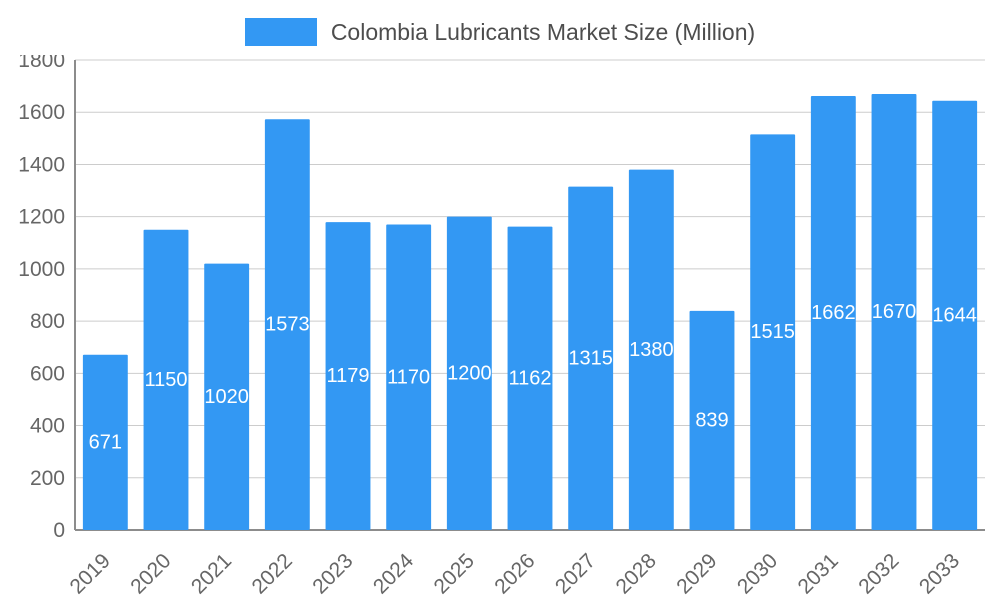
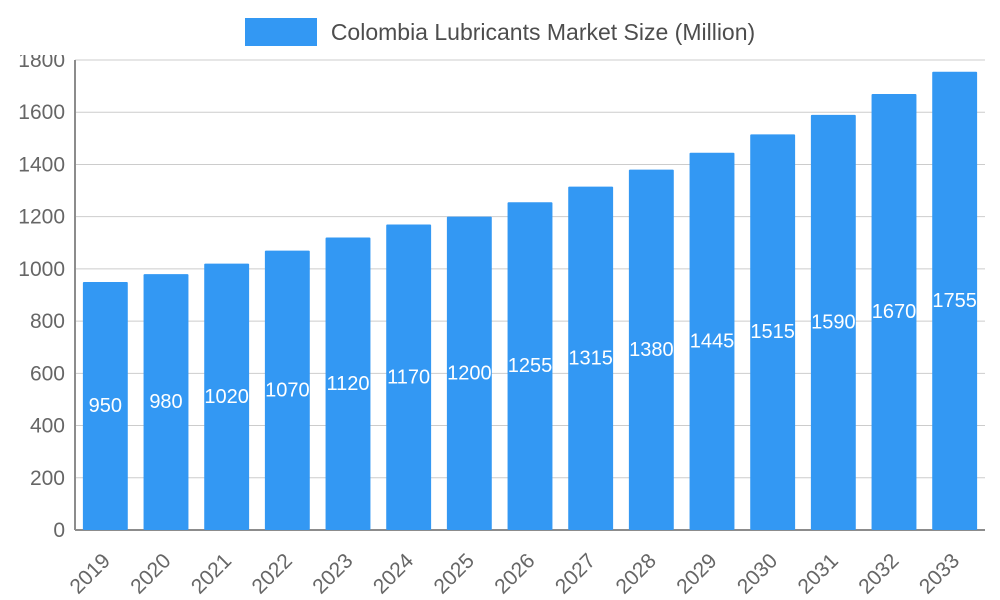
2019: 671 -> 950
2020: 1150 -> 980
2022: 1573 -> 1070
2023: 1179 -> 1120
2026: 1162 -> 1255
2029: 839 -> 1445
2031: 1662 -> 1590
2033: 1644 -> 1755
